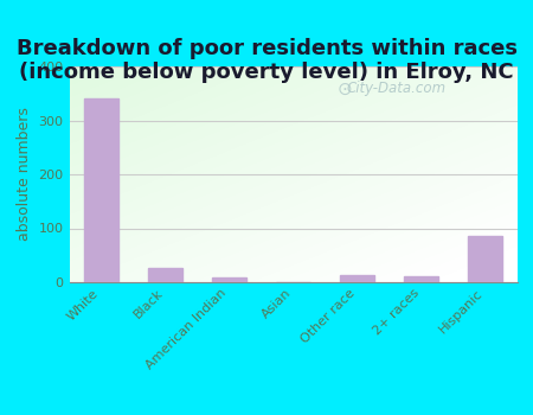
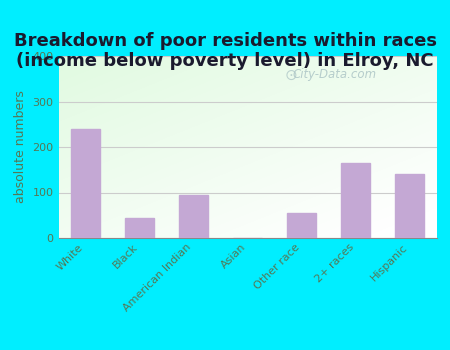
White: 340 -> 240
Black: 27 -> 45
American Indian: 8 -> 95
Other race: 14 -> 55
2+ races: 10 -> 165
Hispanic: 85 -> 140
